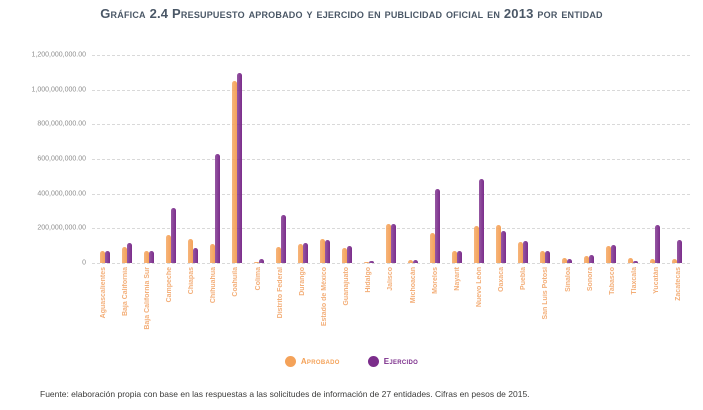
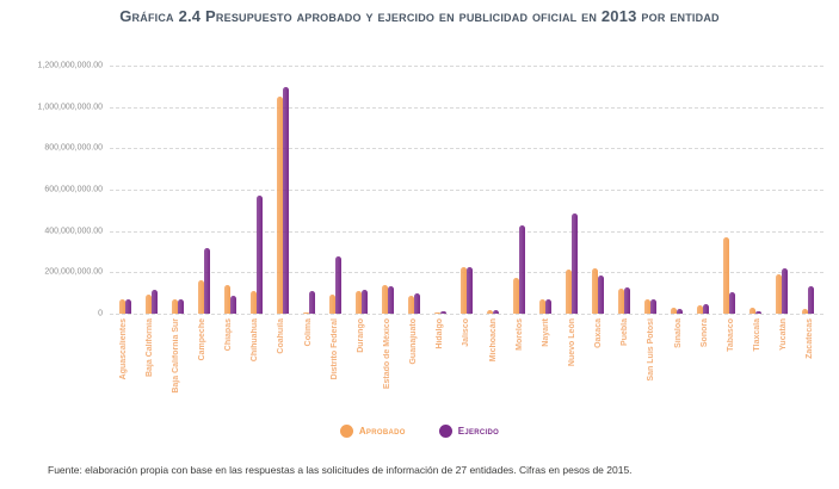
Ejercido/Chihuahua: 630000000 -> 570000000
Ejercido/Colima: 20000000 -> 110000000
Aprobado/Tabasco: 100000000 -> 370000000
Aprobado/Yucatán: 20000000 -> 190000000
